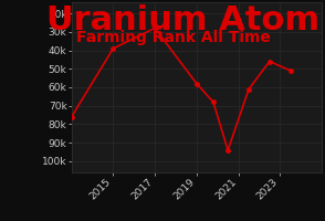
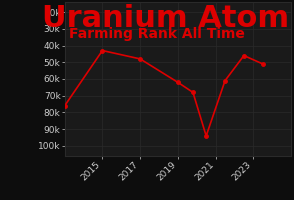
2015: 39k -> 43k
2017: 28k -> 48k
2019: 58k -> 62k
